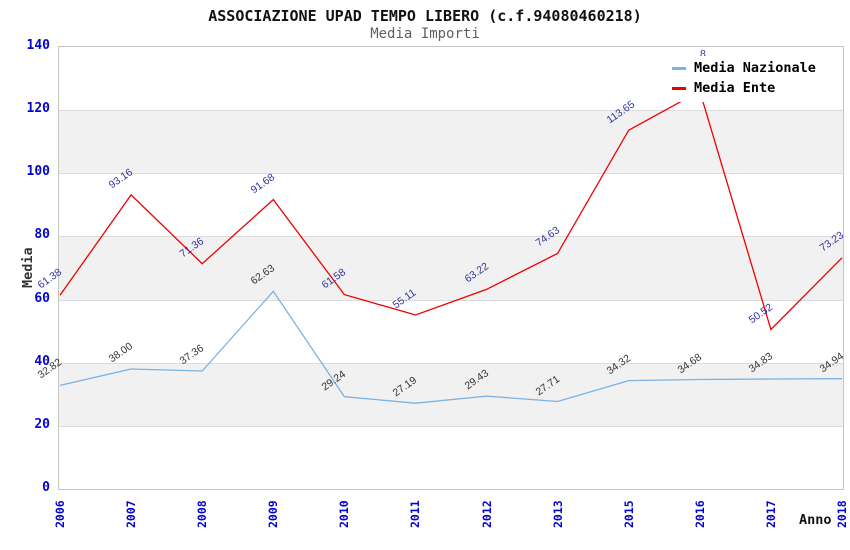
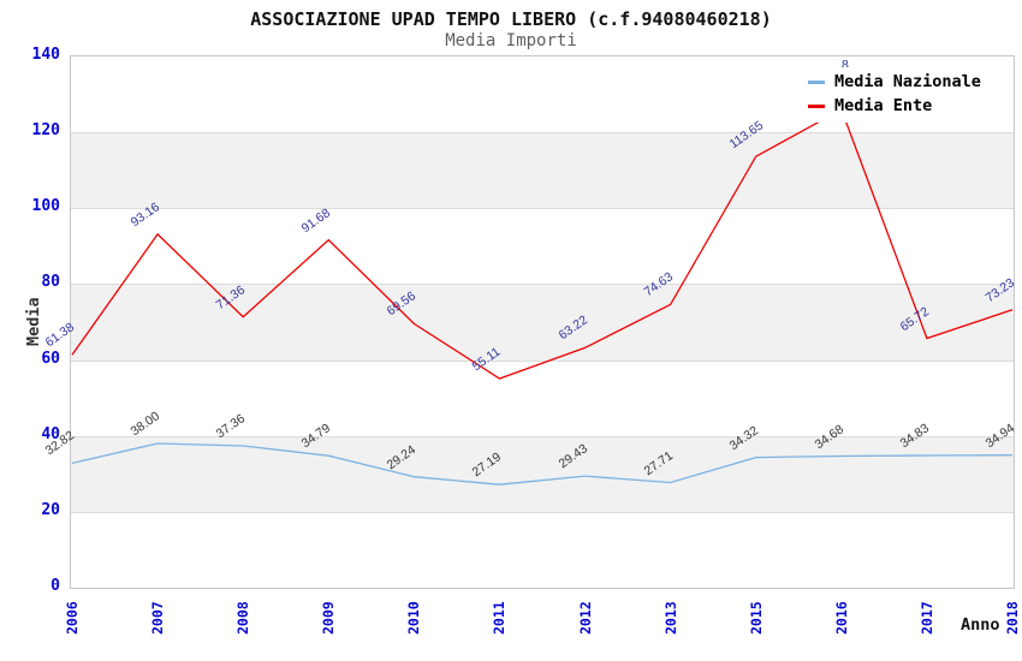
Media Nazionale/2009: 62.63 -> 34.79
Media Ente/2010: 61.58 -> 69.56
Media Ente/2017: 50.52 -> 65.72
